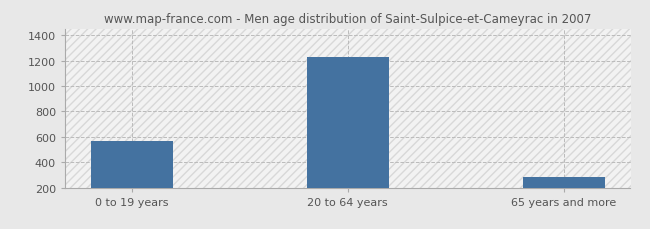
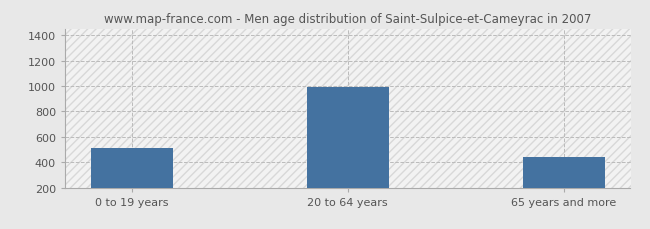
0 to 19 years: 570 -> 510
20 to 64 years: 1220 -> 990
65 years and more: 280 -> 440
